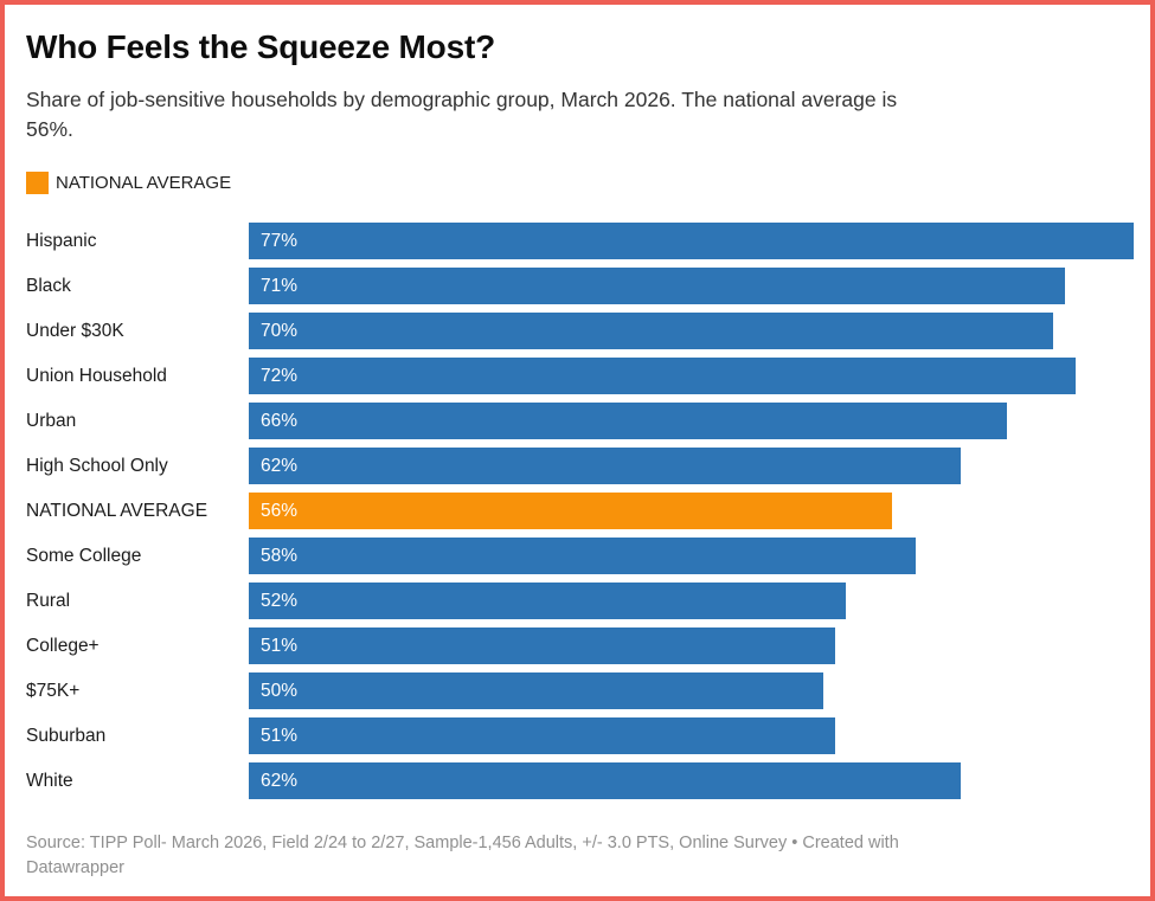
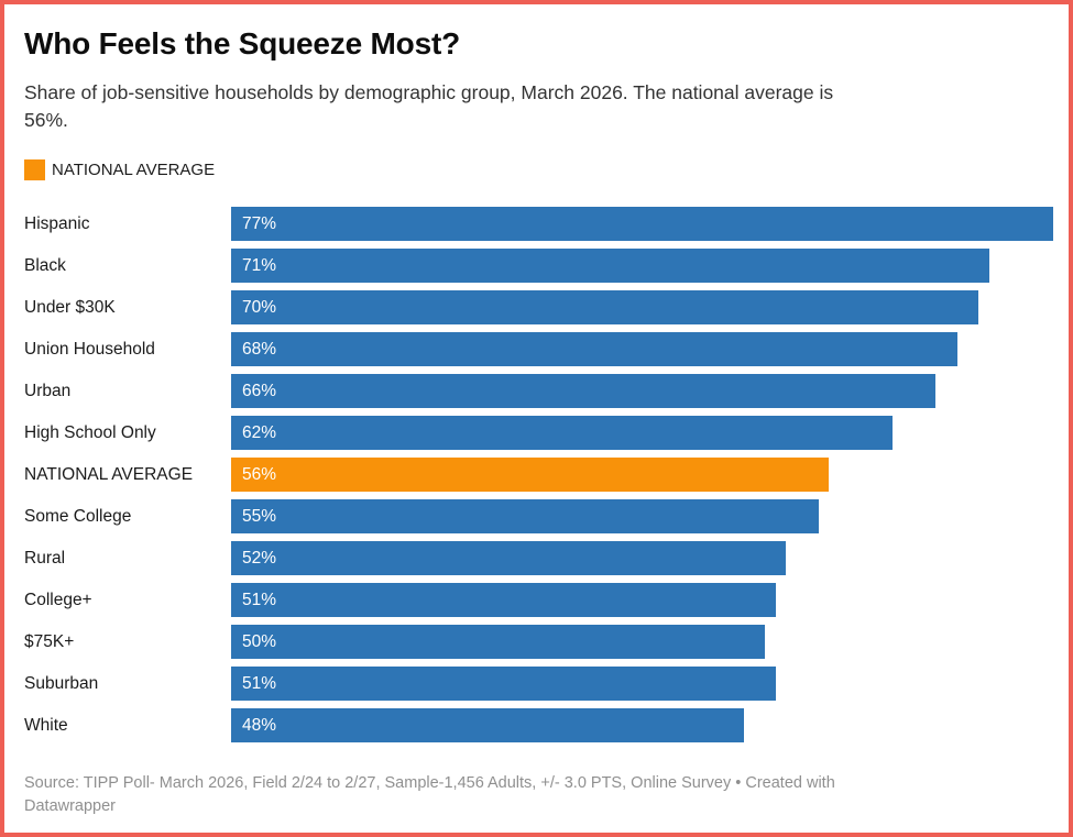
Union Household: 72% -> 68%
Some College: 58% -> 55%
White: 62% -> 48%
